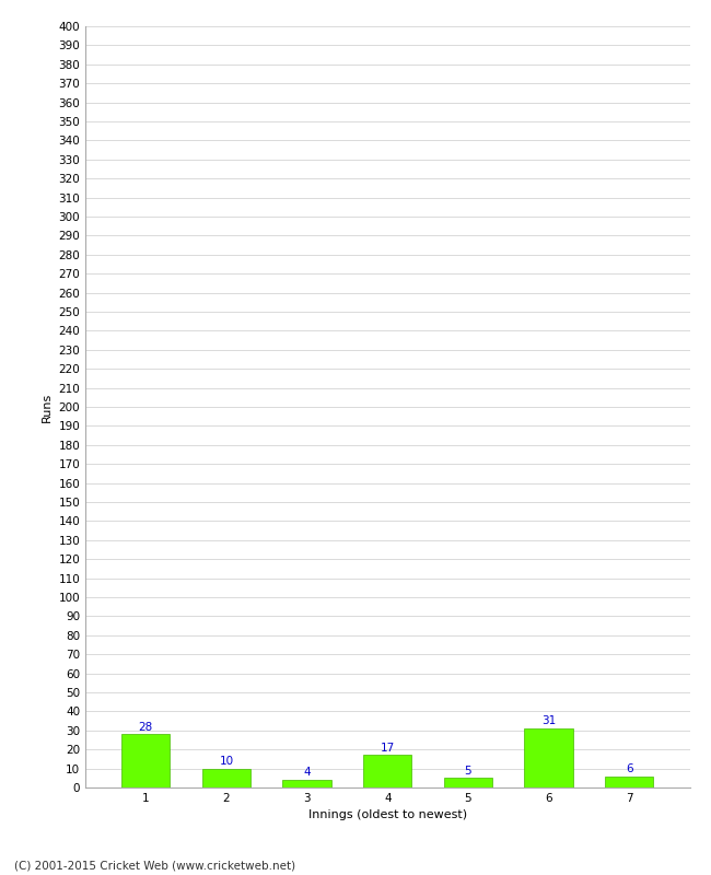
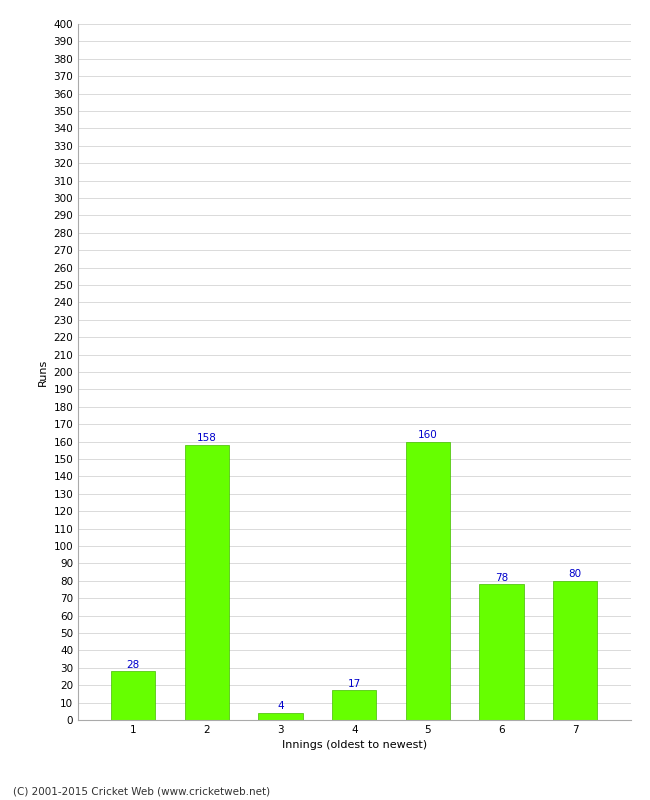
2: 10 -> 158
5: 5 -> 160
6: 31 -> 78
7: 6 -> 80
